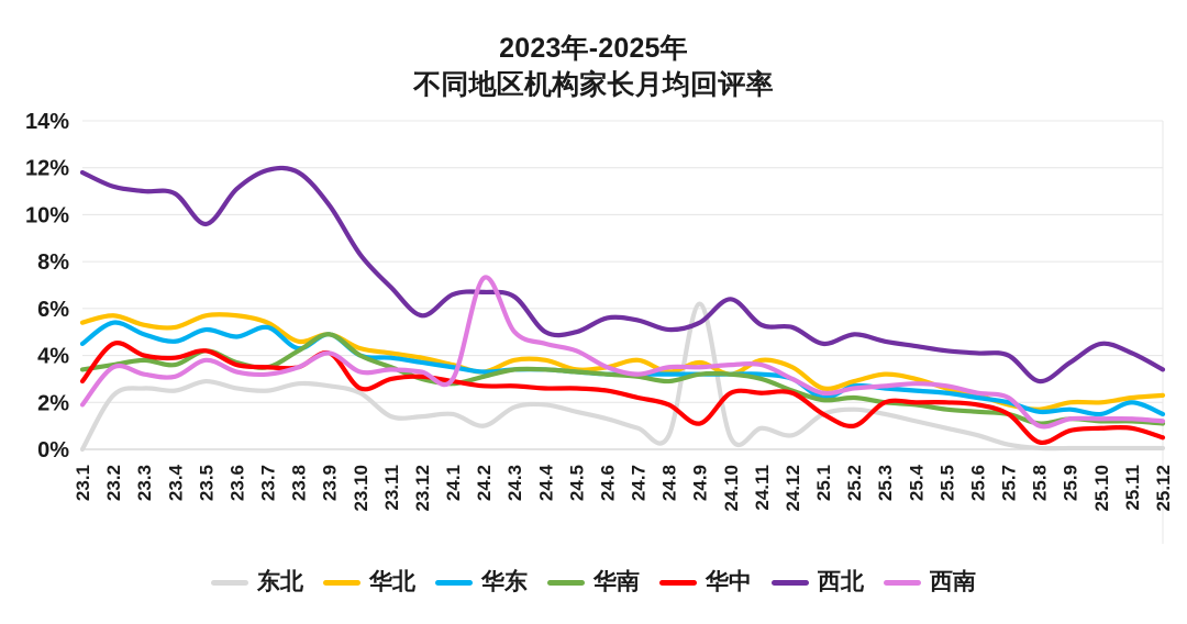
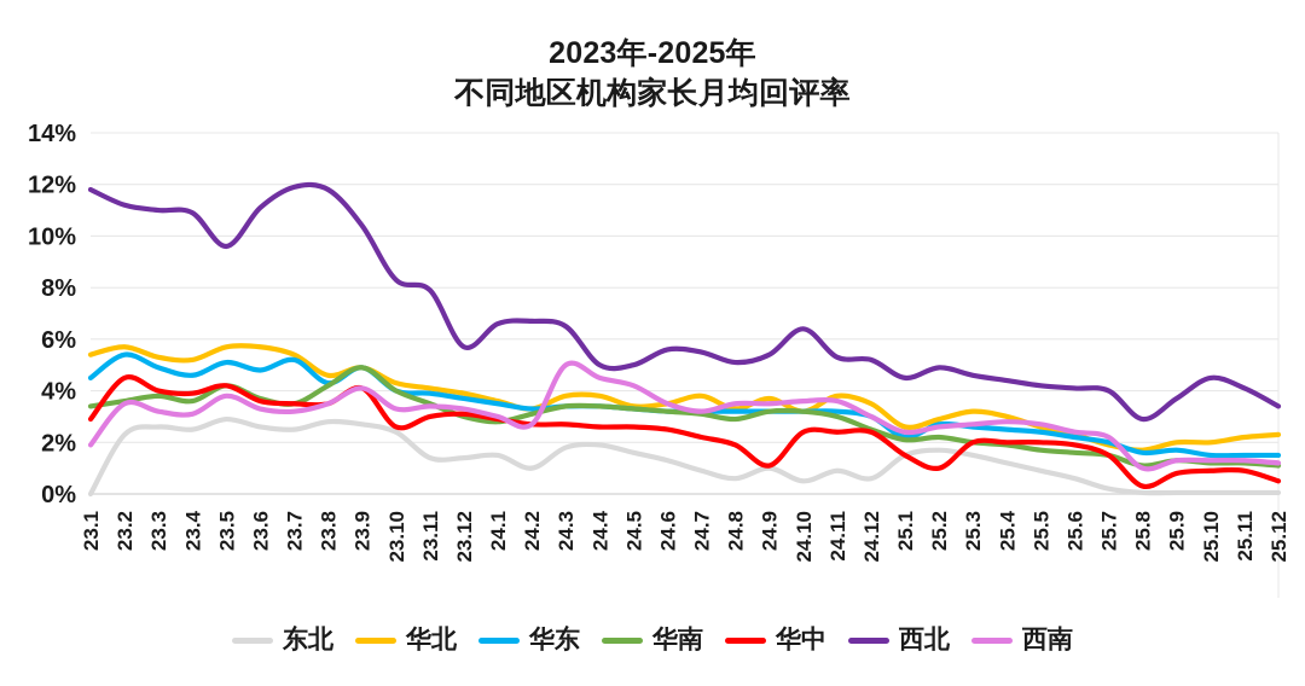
西北/23.11: 6.9% -> 7.9%
西南/24.2: 7.3% -> 2.7%
东北/24.9: 6.2% -> 1.0%
华东/25.11: 2.0% -> 1.5%
